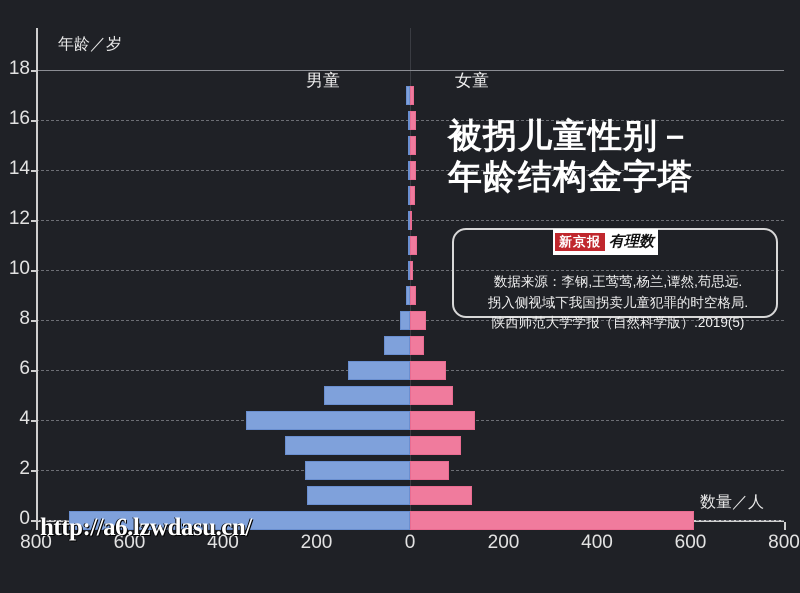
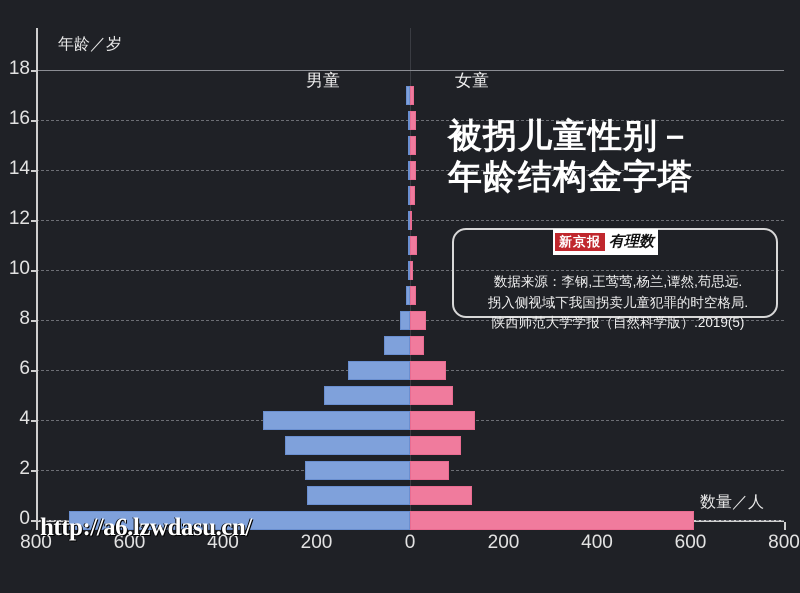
男童/4: 350 -> 320
